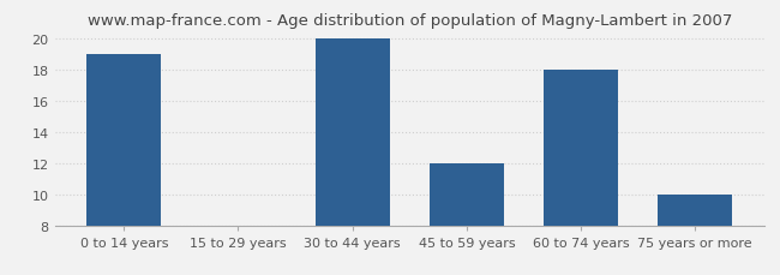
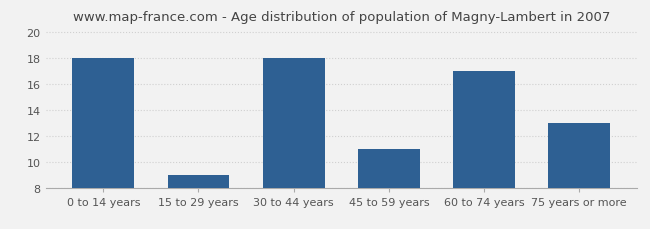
0 to 14 years: 19 -> 18
15 to 29 years: 8 -> 9
30 to 44 years: 20 -> 18
45 to 59 years: 12 -> 11
60 to 74 years: 18 -> 17
75 years or more: 10 -> 13
